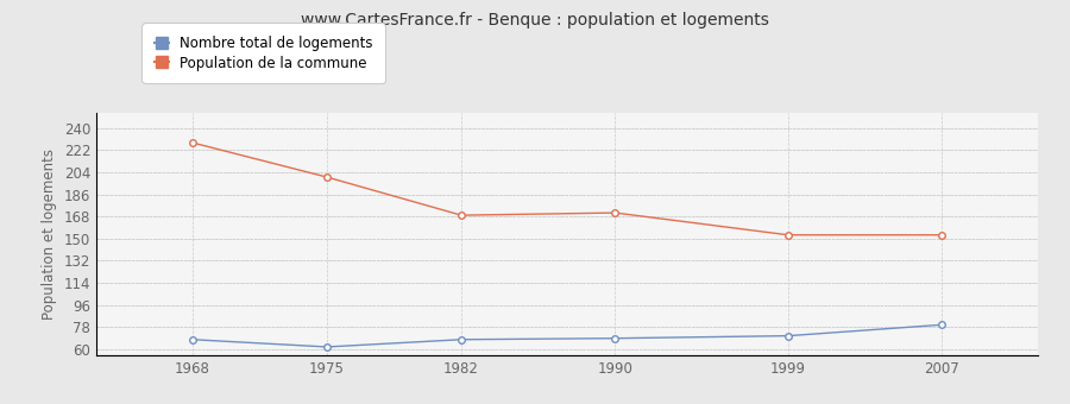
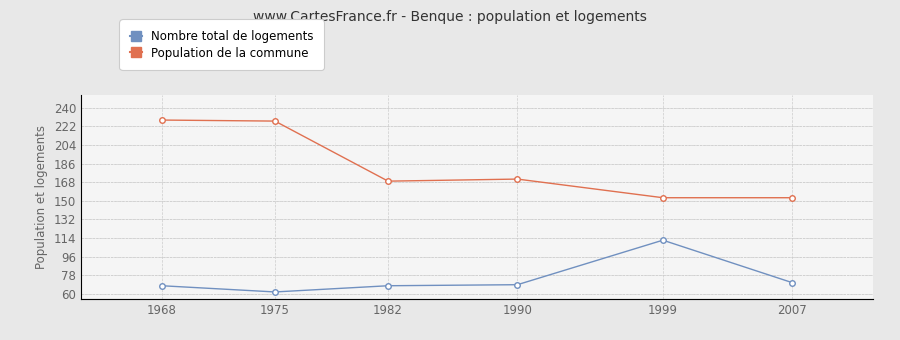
Population de la commune/1975: 200 -> 227
Nombre total de logements/1999: 71 -> 112
Nombre total de logements/2007: 80 -> 71
